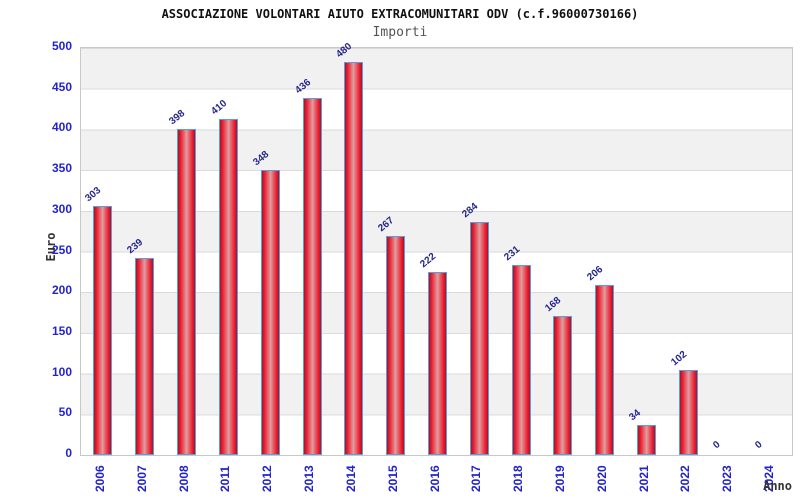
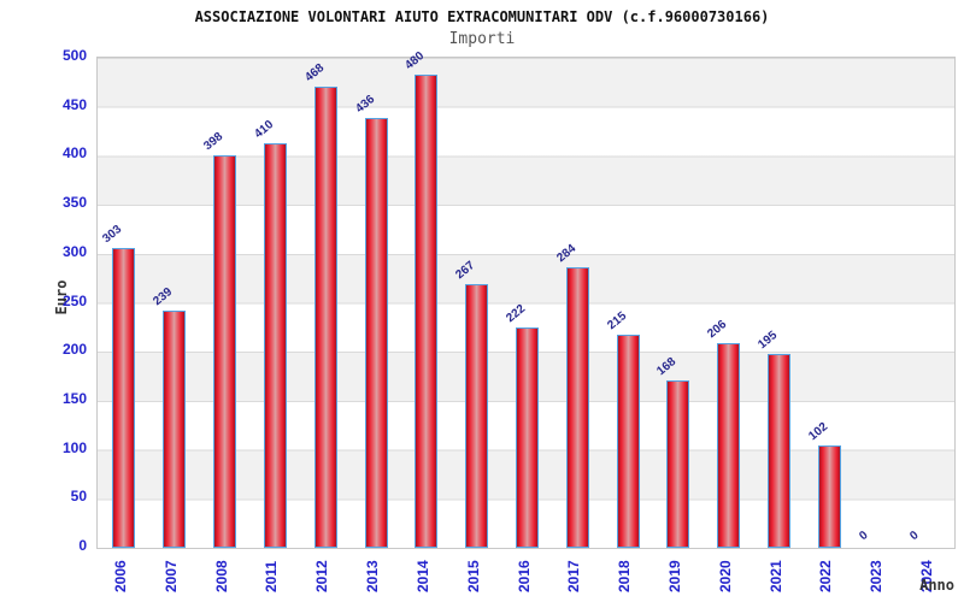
2012: 348 -> 468
2018: 231 -> 215
2021: 34 -> 195
